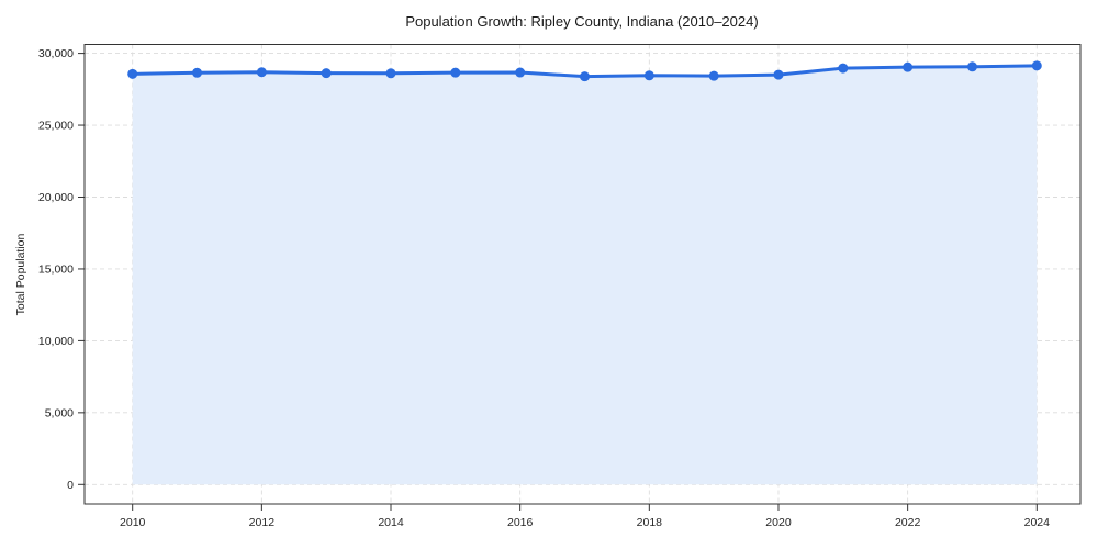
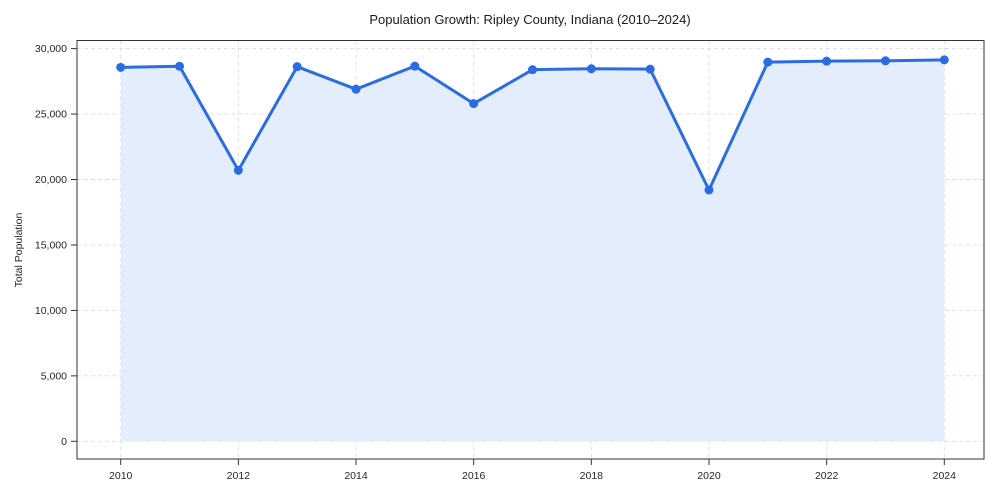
2012: 28700 -> 20700
2014: 28600 -> 26900
2016: 28700 -> 25800
2020: 28500 -> 19200
